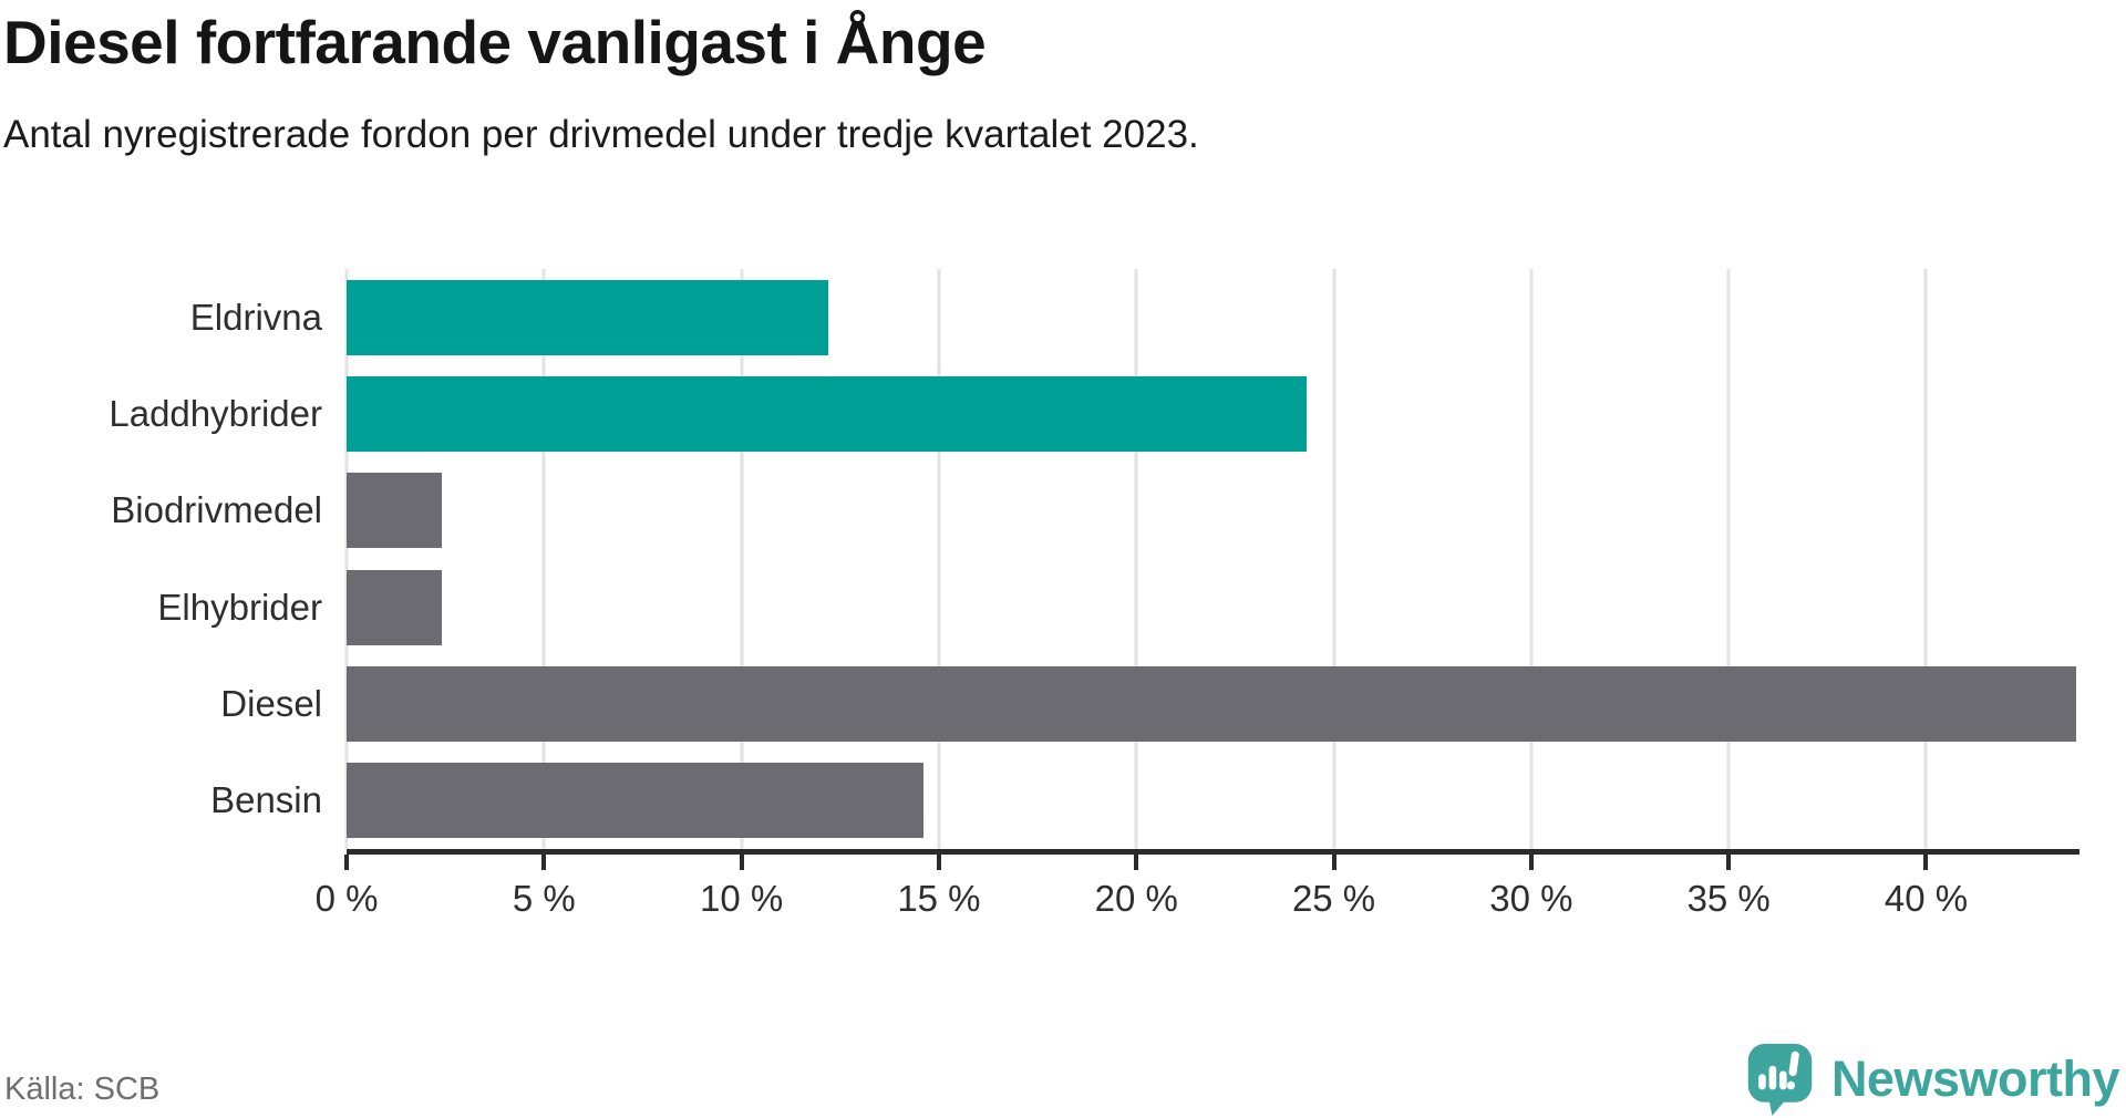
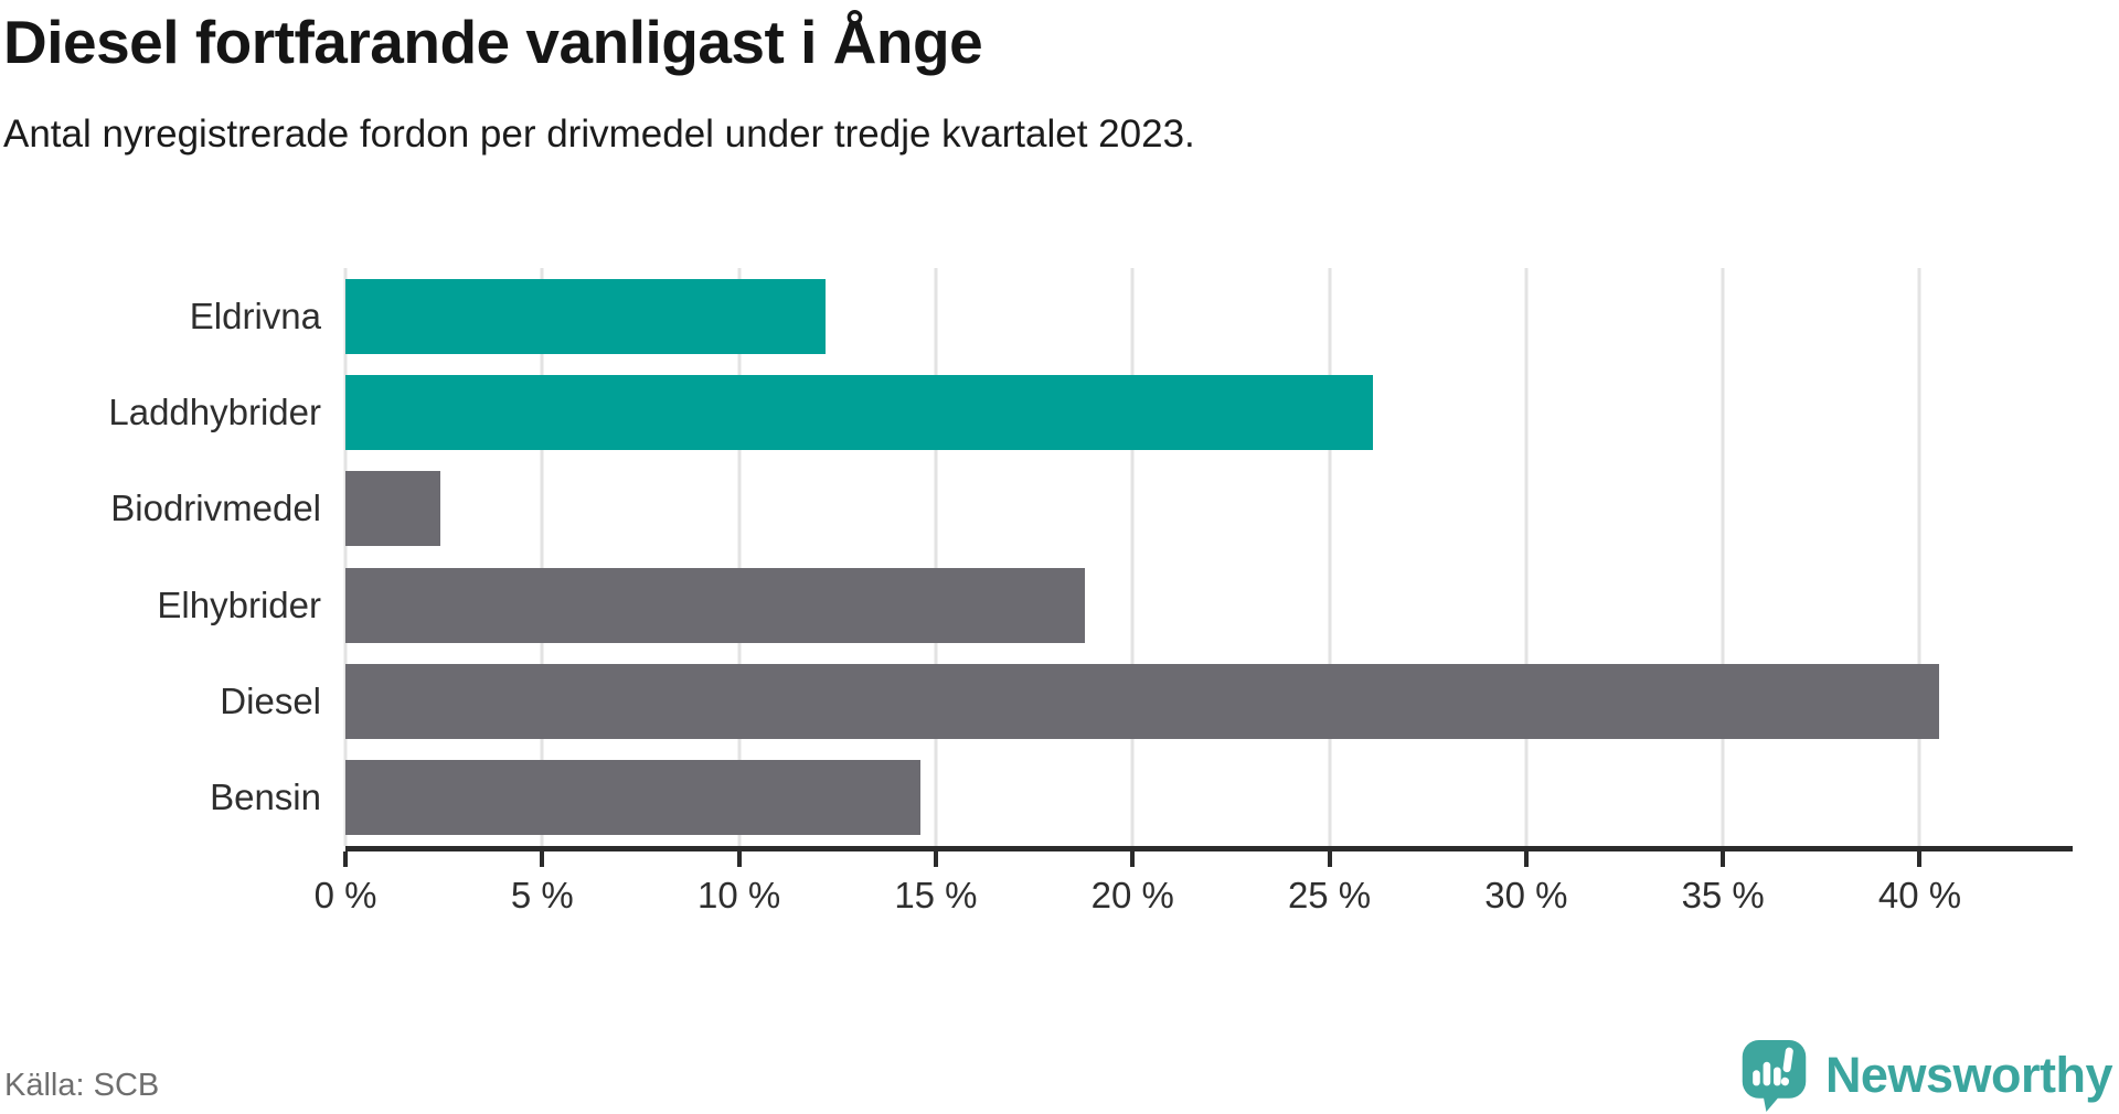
Laddhybrider: 24.3% -> 26.1%
Elhybrider: 2.4% -> 18.8%
Diesel: 43.8% -> 40.5%
